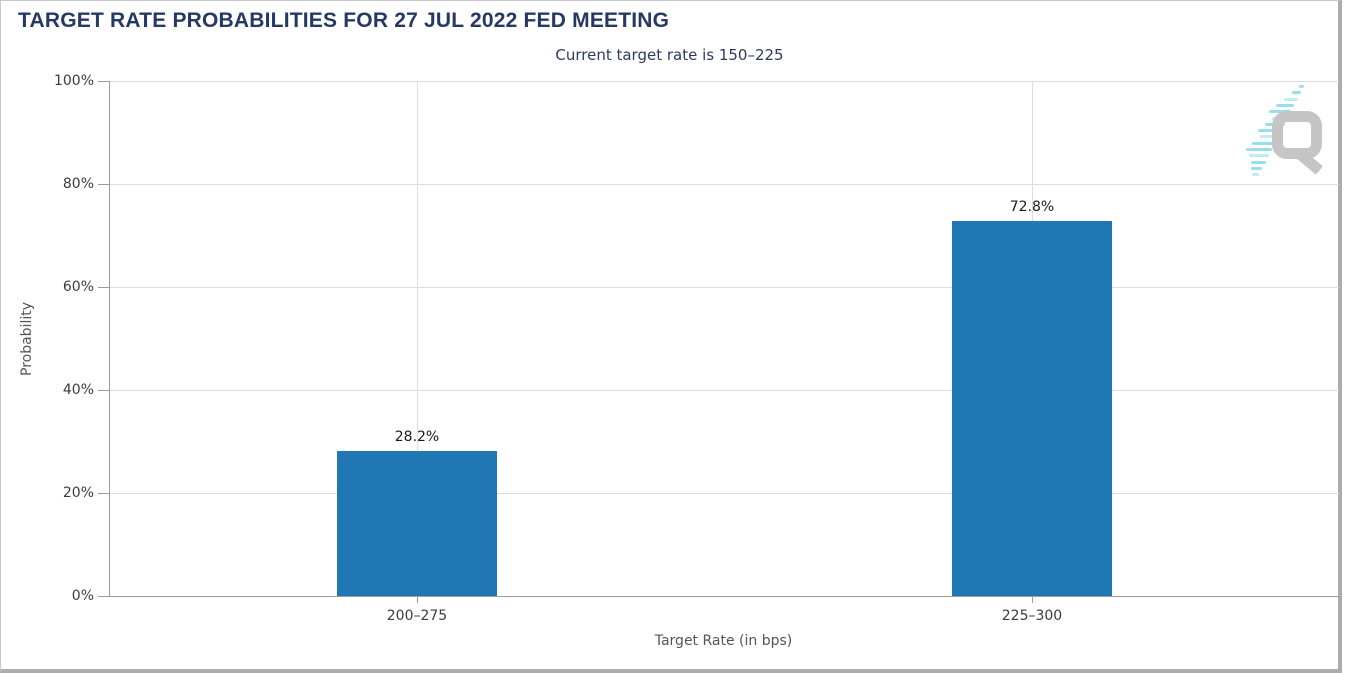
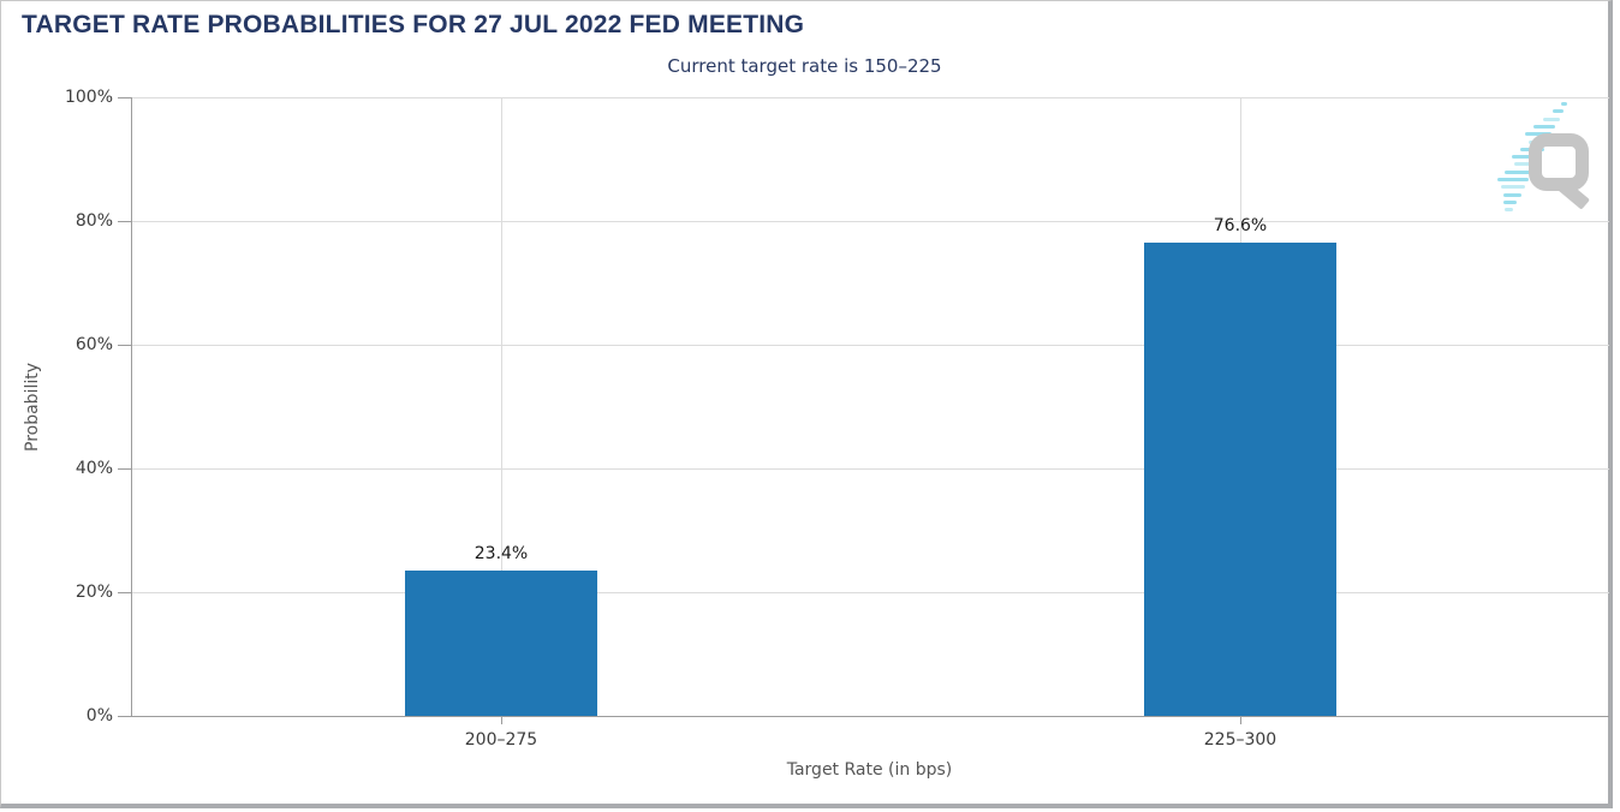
200–275: 28.2% -> 23.4%
225–300: 72.8% -> 76.6%
